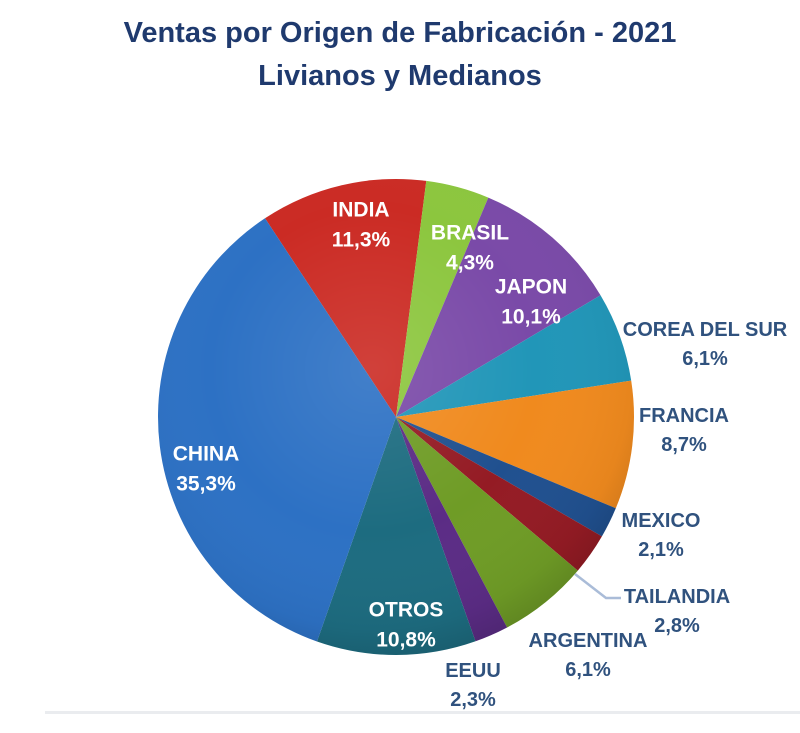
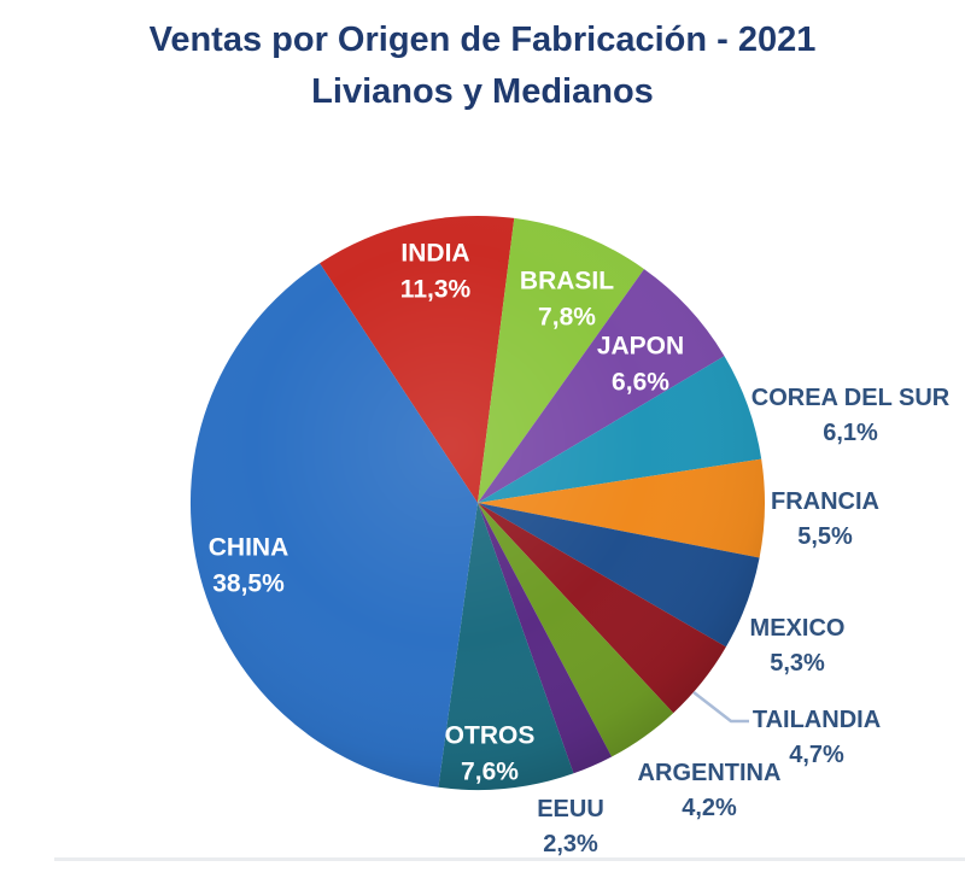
BRASIL: 4,3% -> 7,8%
JAPON: 10,1% -> 6,6%
FRANCIA: 8,7% -> 5,5%
MEXICO: 2,1% -> 5,3%
TAILANDIA: 2,8% -> 4,7%
ARGENTINA: 6,1% -> 4,2%
OTROS: 10,8% -> 7,6%
CHINA: 35,3% -> 38,5%
